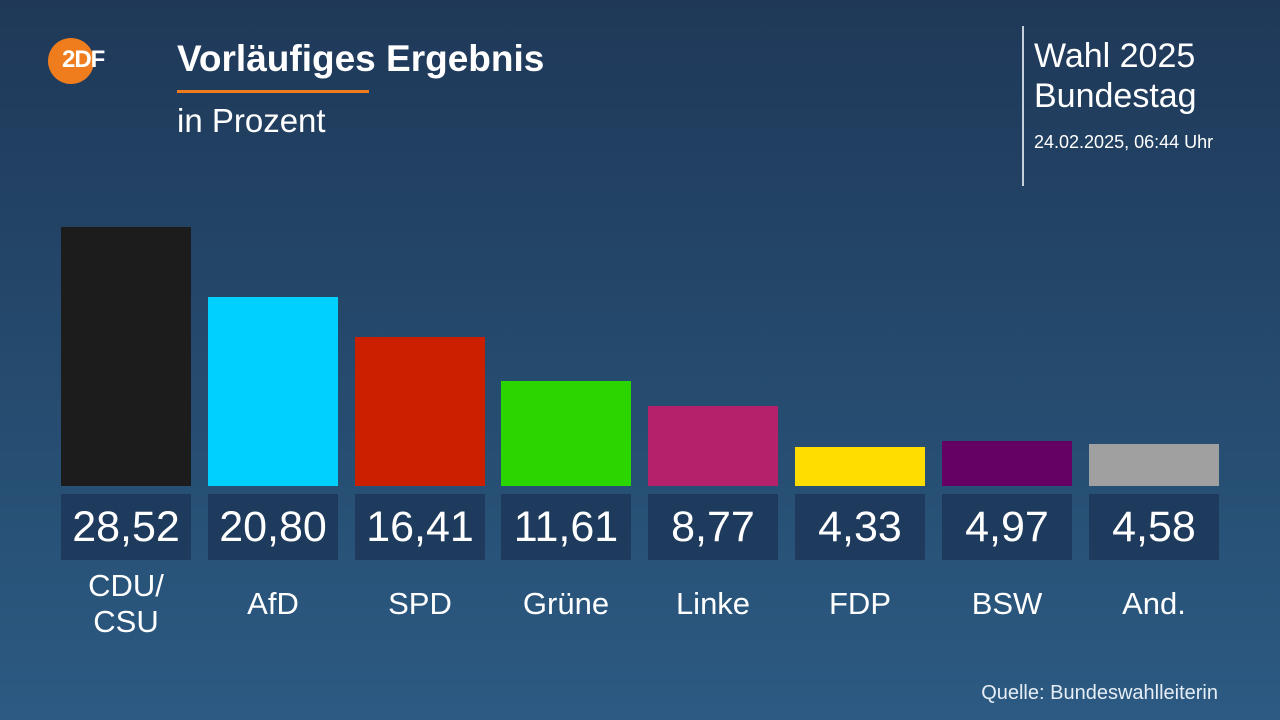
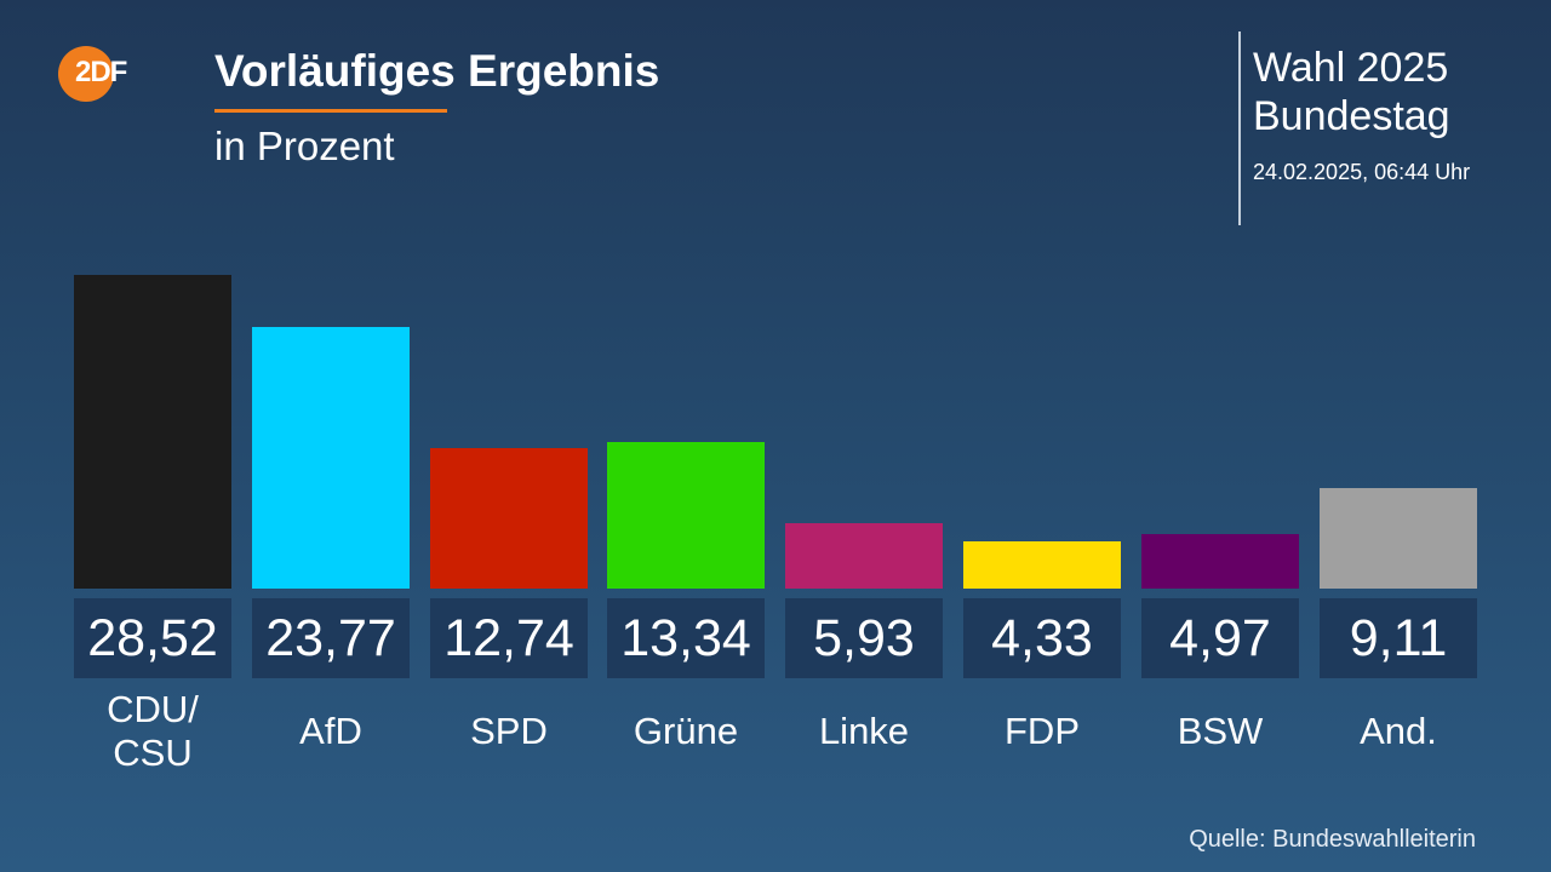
AfD: 20,80 -> 23,77
SPD: 16,41 -> 12,74
Grüne: 11,61 -> 13,34
Linke: 8,77 -> 5,93
And.: 4,58 -> 9,11
